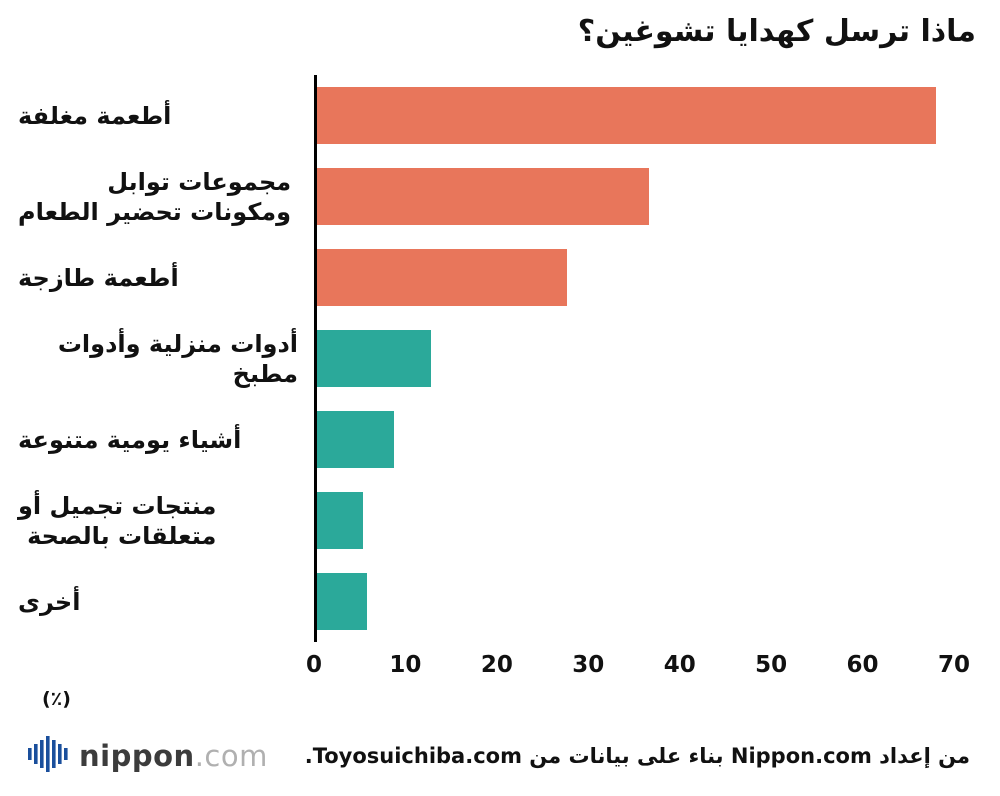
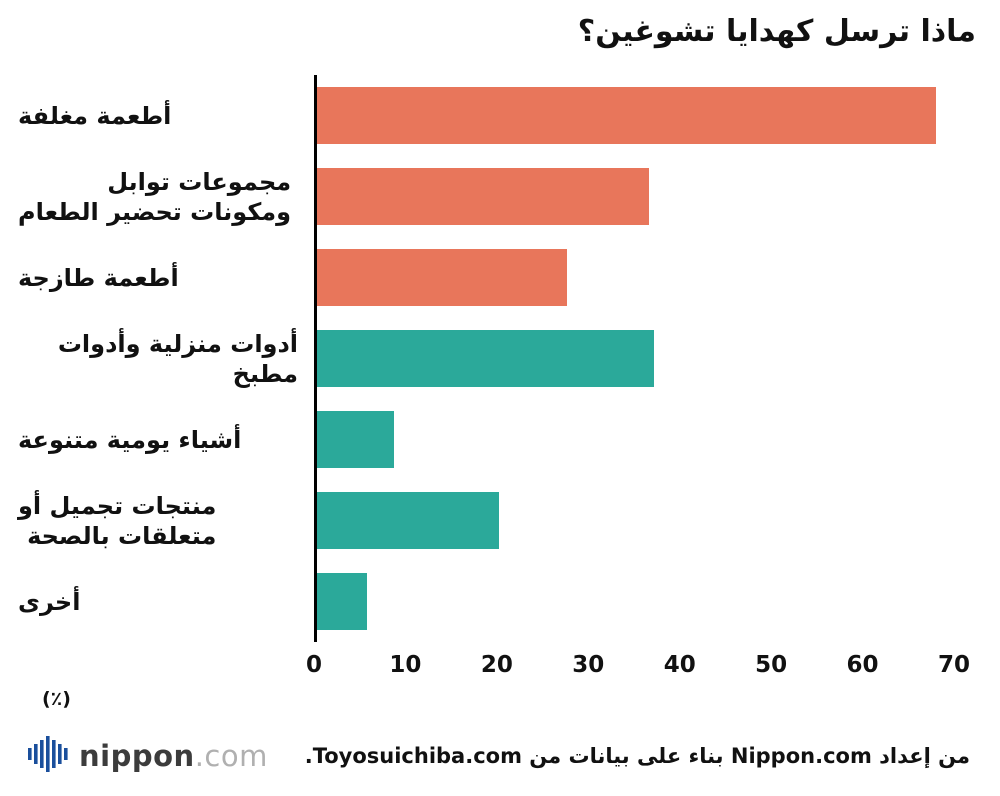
أدوات منزلية وأدوات مطبخ: 12 -> 37
منتجات تجميل أو متعلقات بالصحة: 5 -> 20
